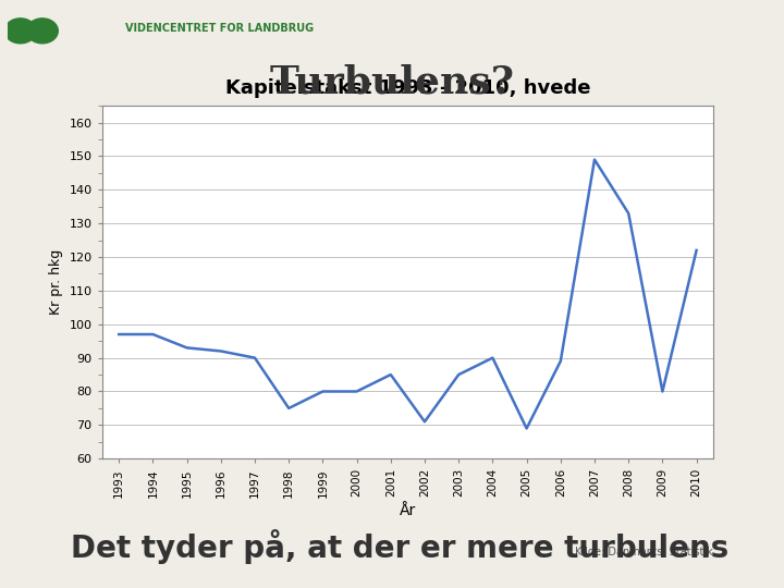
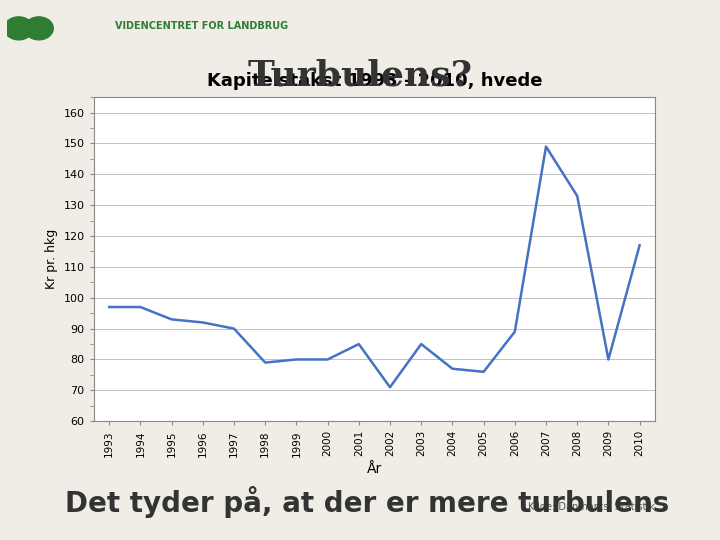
1998: 75 -> 79
2004: 90 -> 77
2005: 69 -> 76
2010: 122 -> 117
